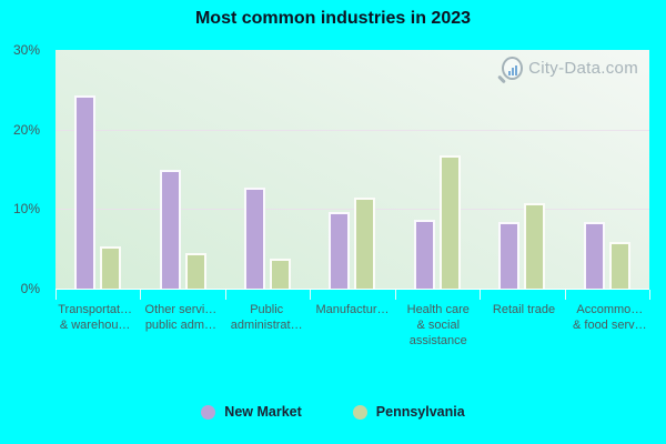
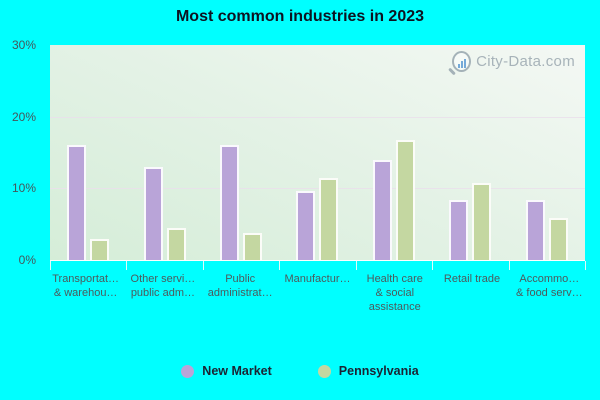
New Market/Transportat… & warehou…: 24% -> 16%
Pennsylvania/Transportat… & warehou…: 5% -> 3%
New Market/Other servi… public adm…: 15% -> 13%
New Market/Public administrat…: 13% -> 16%
New Market/Health care & social assistance: 9% -> 14%
